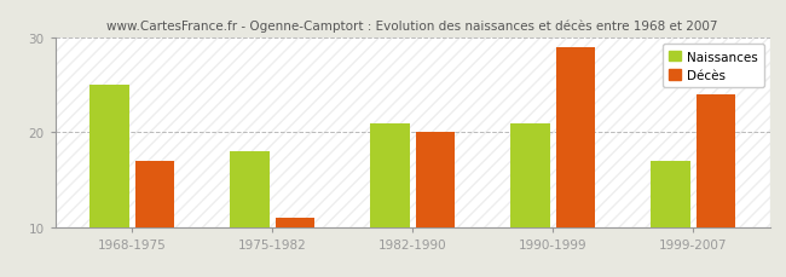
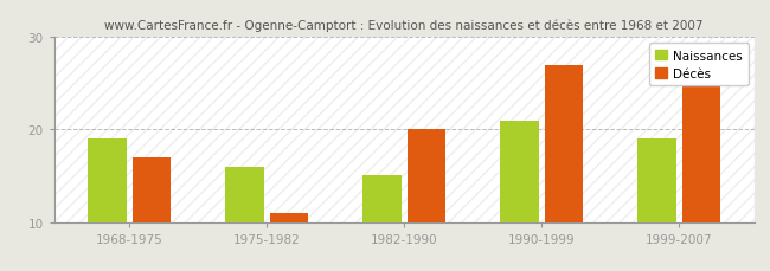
Naissances/1968-1975: 25 -> 19
Naissances/1975-1982: 18 -> 16
Naissances/1982-1990: 21 -> 15
Décès/1990-1999: 29 -> 27
Naissances/1999-2007: 17 -> 19
Décès/1999-2007: 24 -> 25
